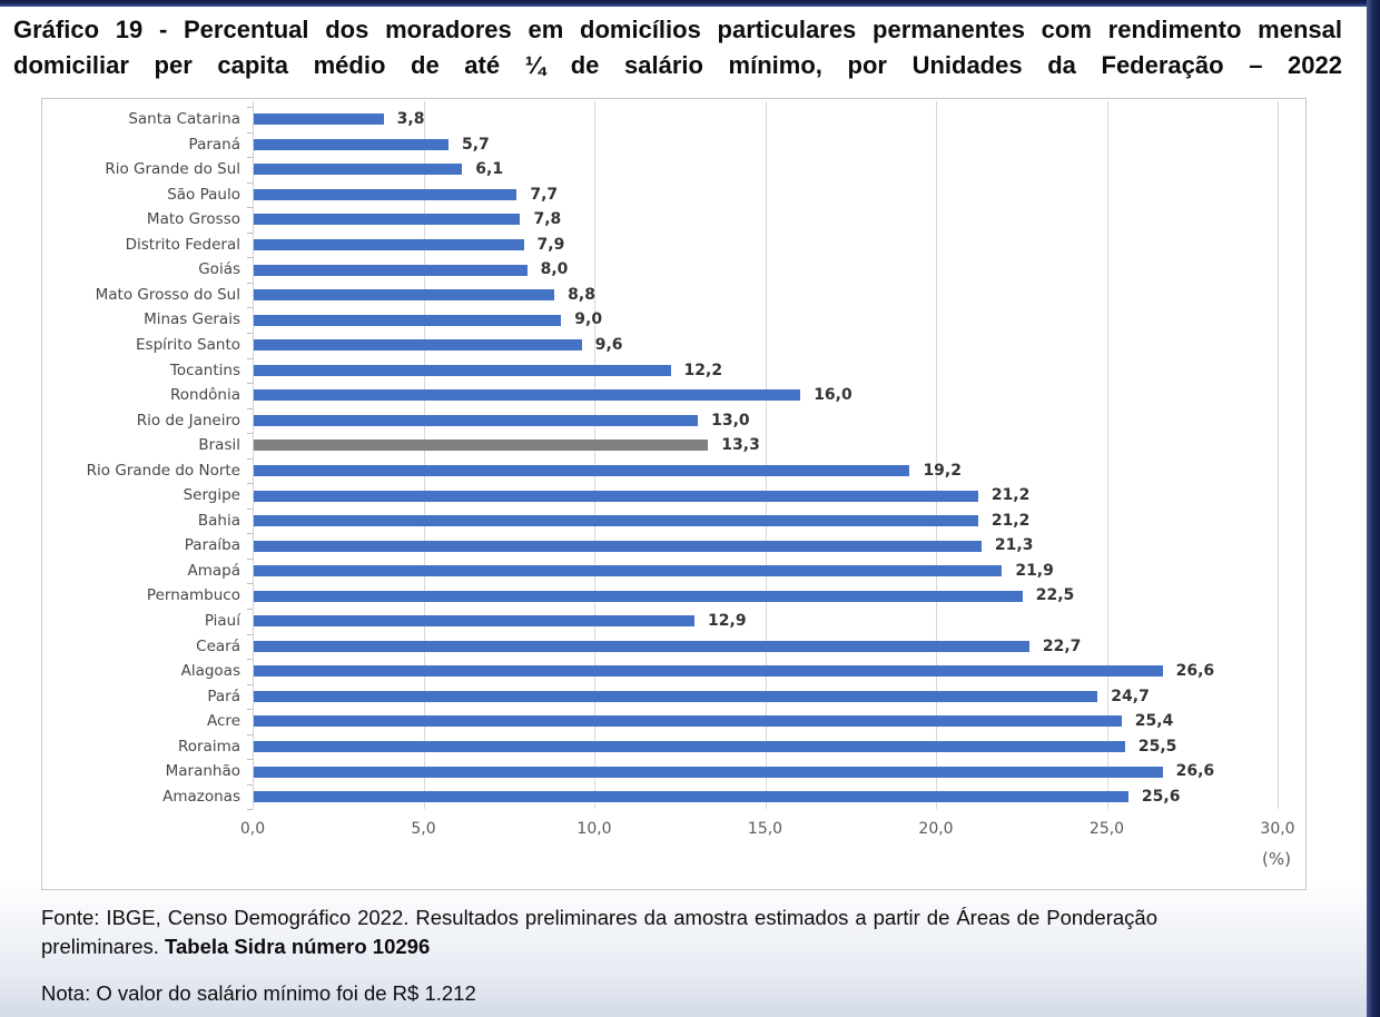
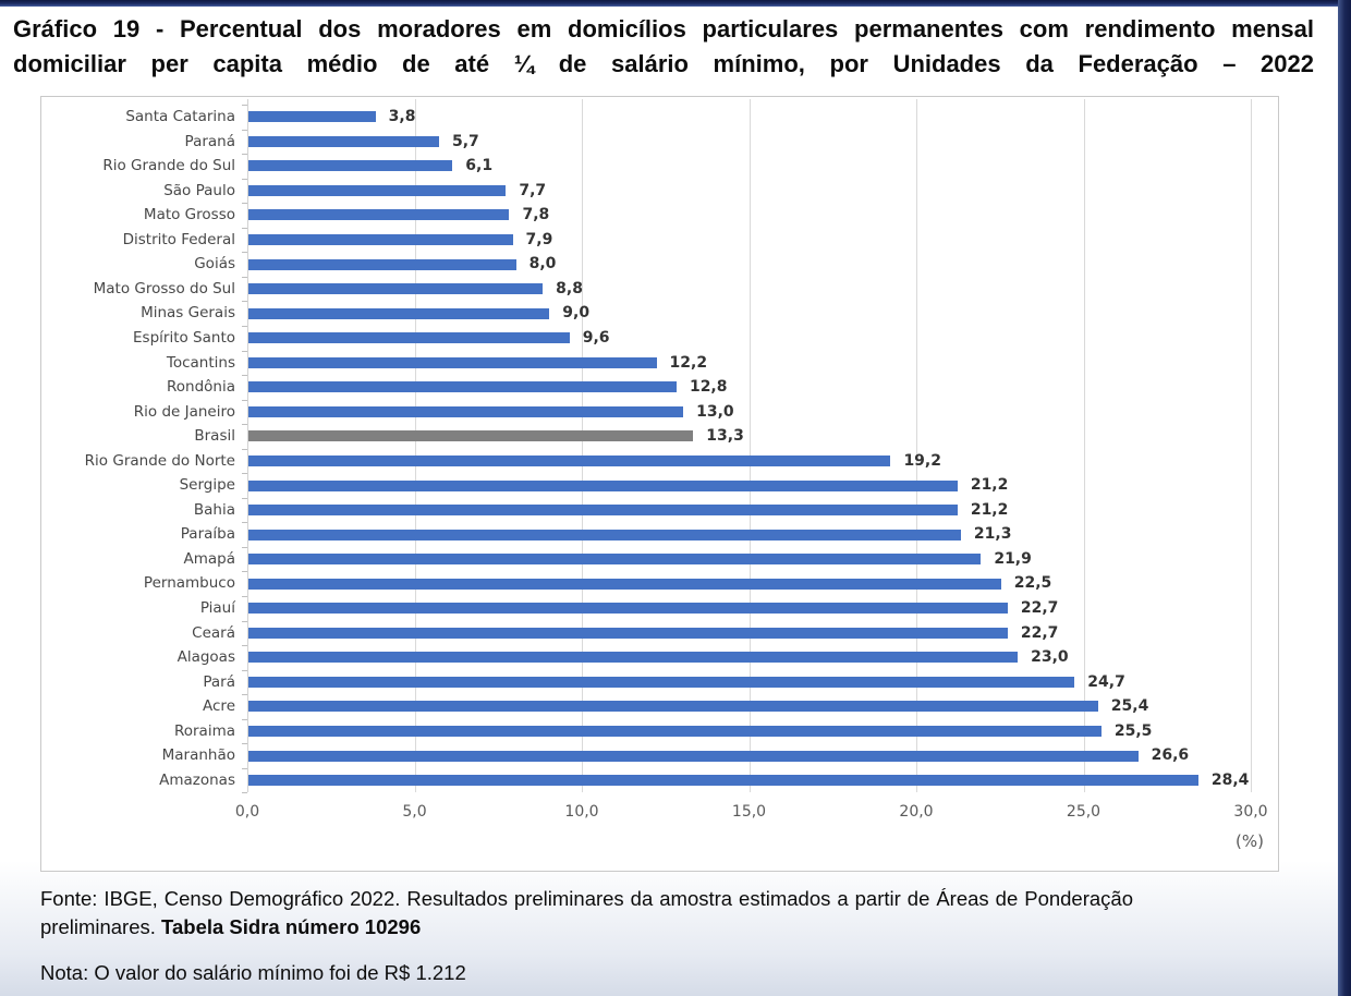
Rondônia: 16,0 -> 12,8
Piauí: 12,9 -> 22,7
Alagoas: 26,6 -> 23,0
Amazonas: 25,6 -> 28,4
